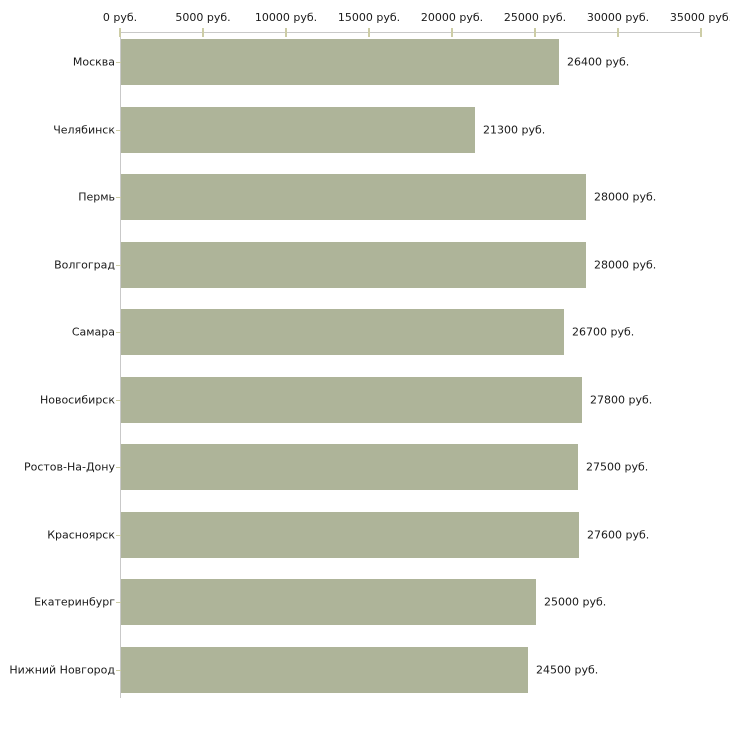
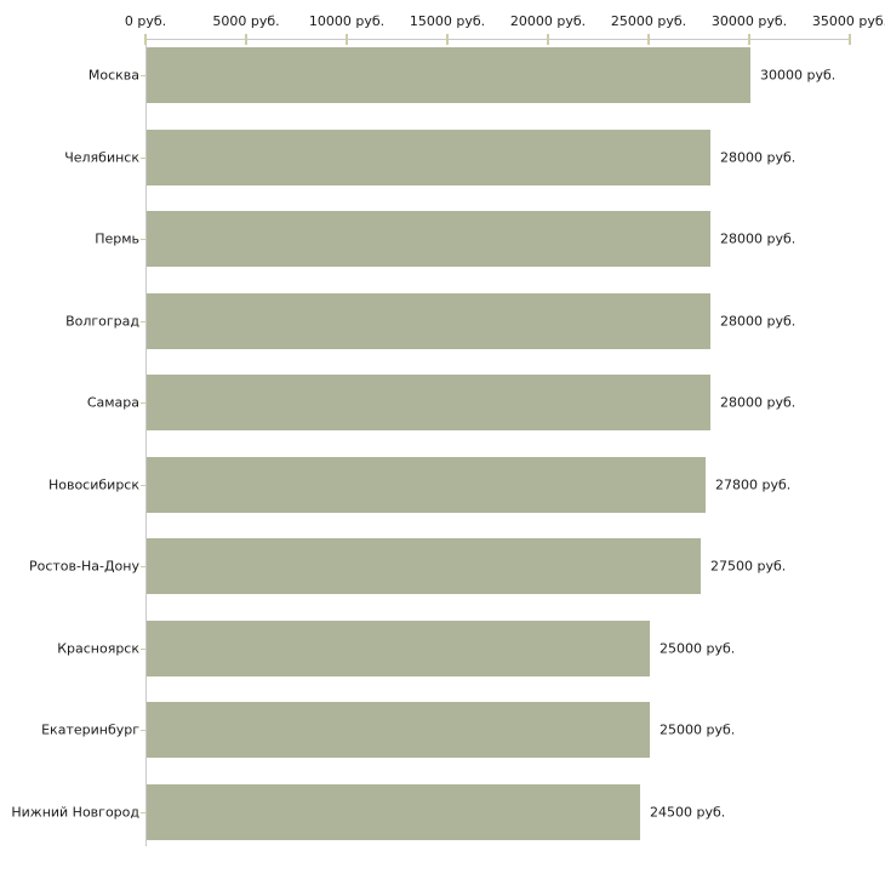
Москва: 26400 -> 30000
Челябинск: 21300 -> 28000
Самара: 26700 -> 28000
Красноярск: 27600 -> 25000
